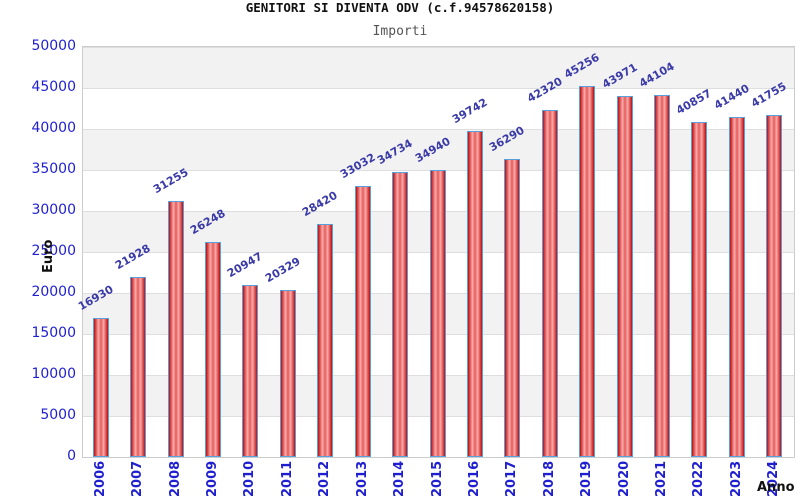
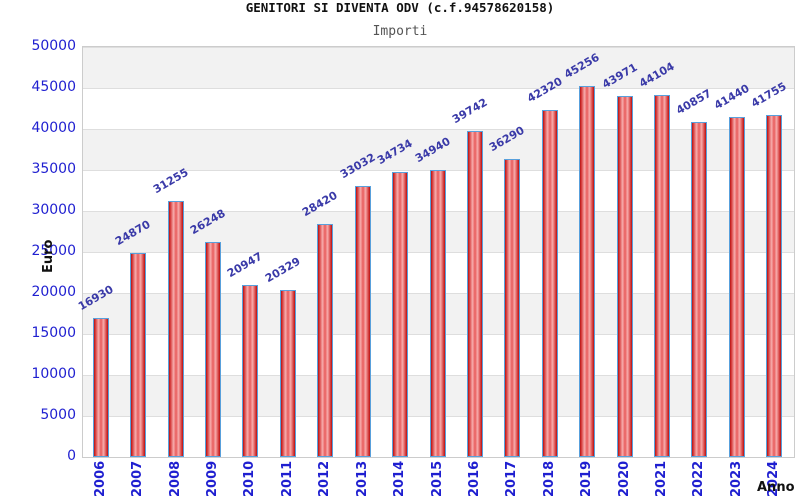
2007: 21928 -> 24870
